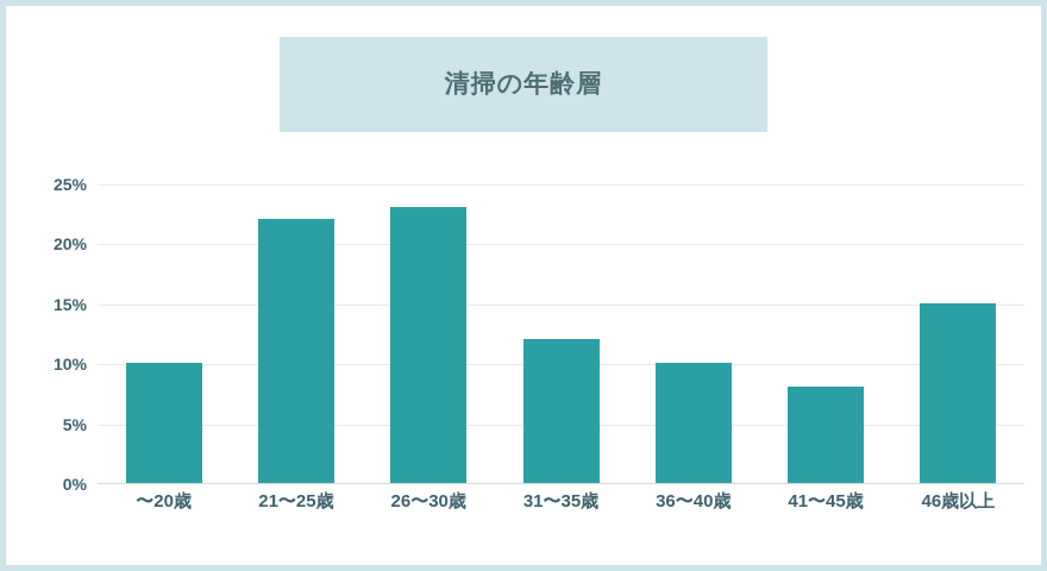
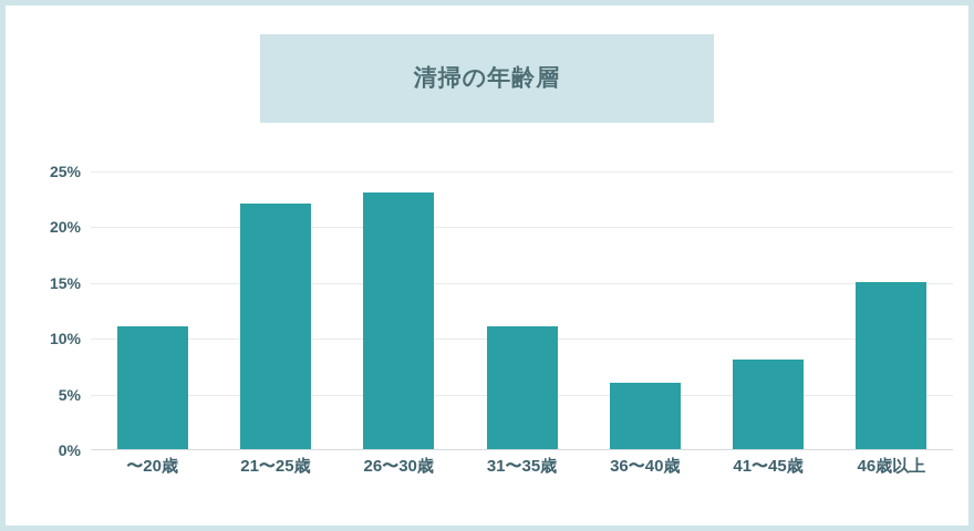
〜20歳: 10% -> 11%
31〜35歳: 12% -> 11%
36〜40歳: 10% -> 6%
